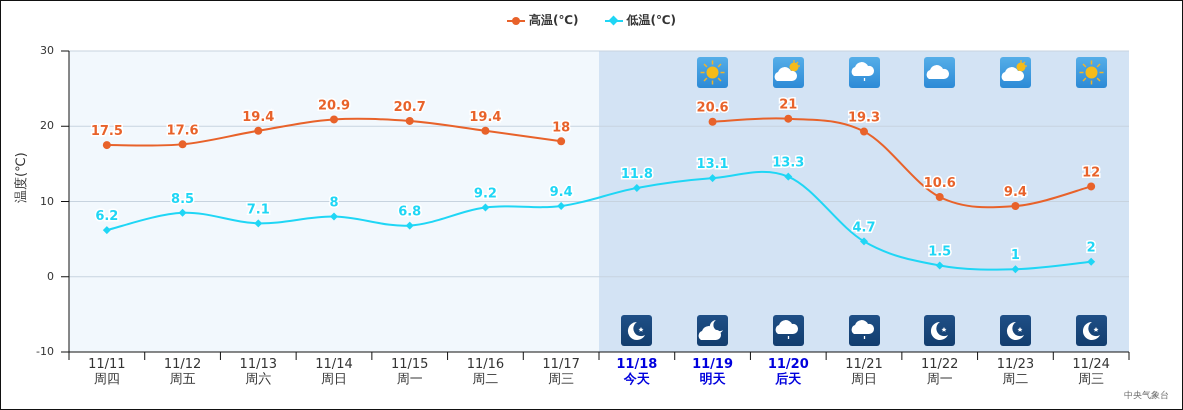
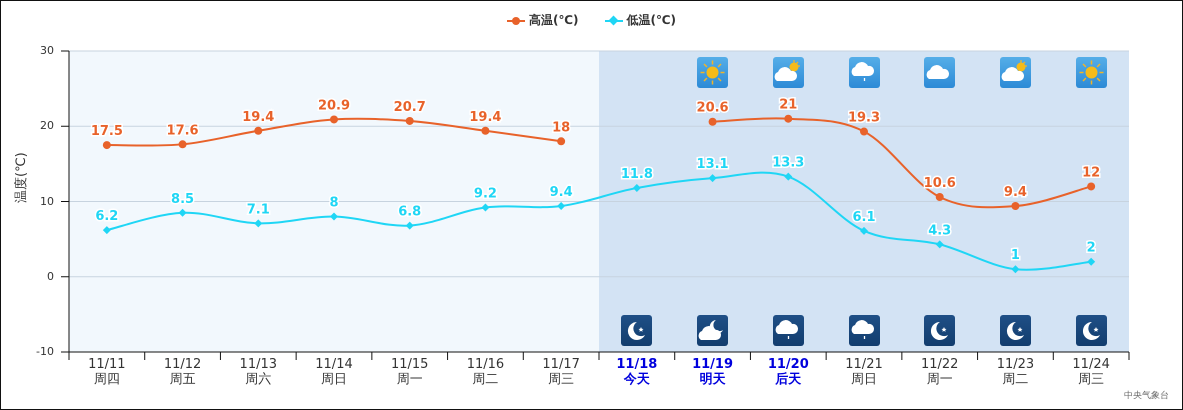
低温(℃)/11/21 周日: 4.7 -> 6.1
低温(℃)/11/22 周一: 1.5 -> 4.3
